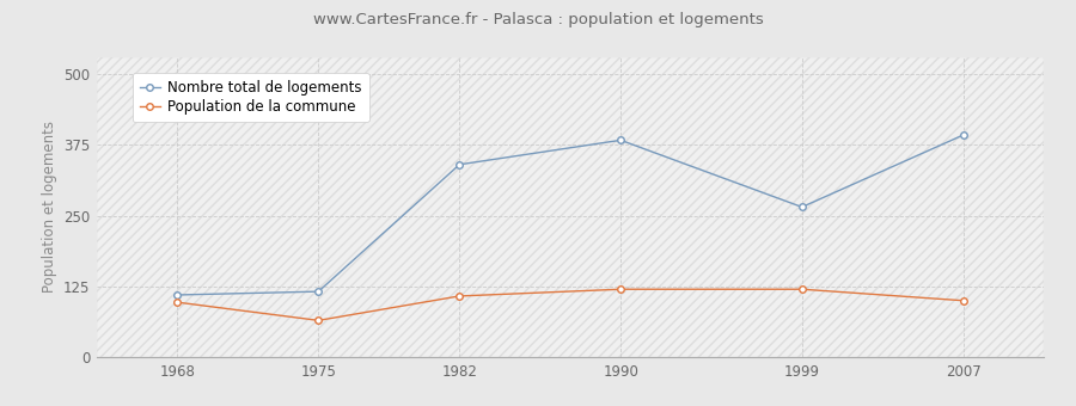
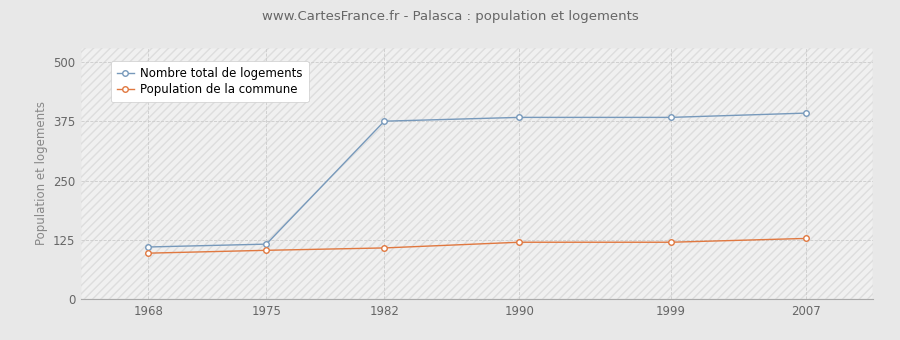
Population de la commune/1975: 65 -> 103
Nombre total de logements/1982: 340 -> 375
Nombre total de logements/1999: 265 -> 383
Population de la commune/2007: 100 -> 128
